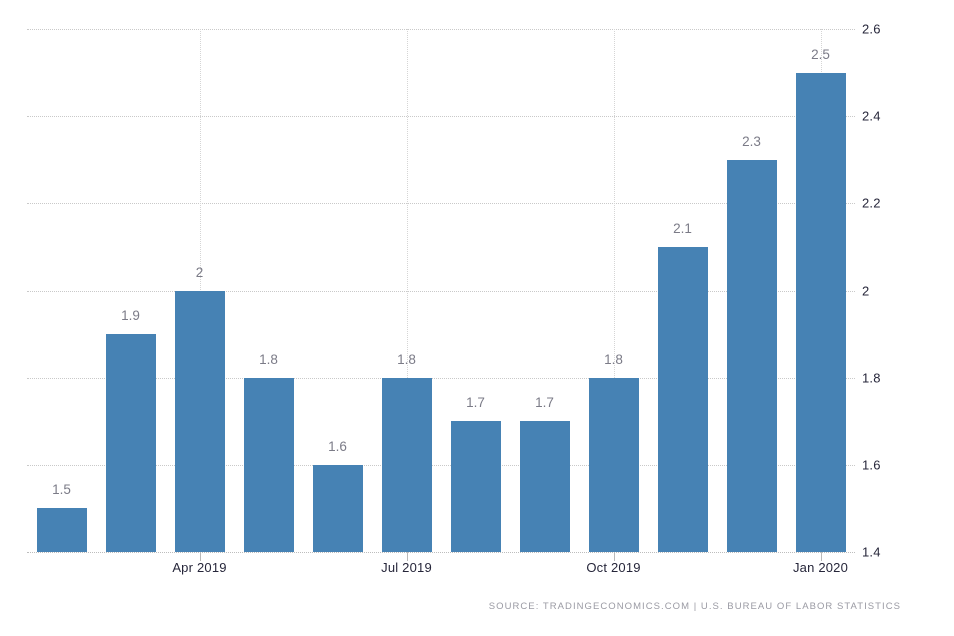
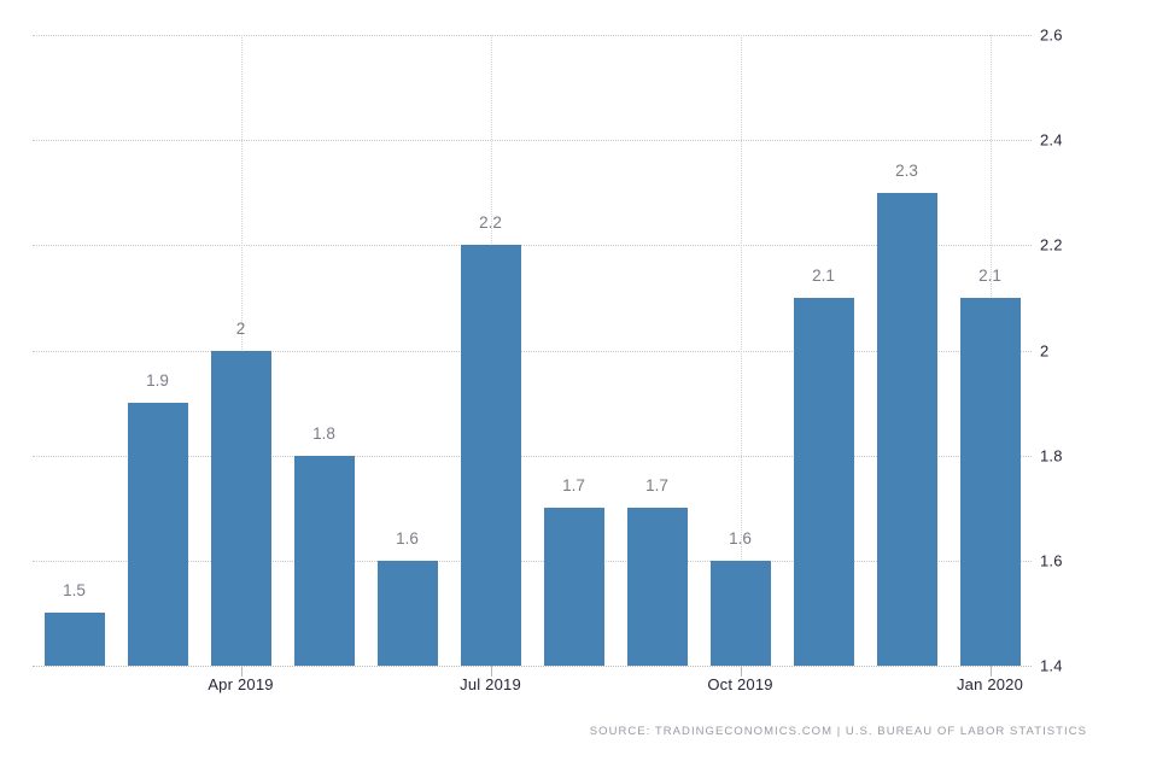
Jul 2019: 1.8 -> 2.2
Oct 2019: 1.8 -> 1.6
Jan 2020: 2.5 -> 2.1
